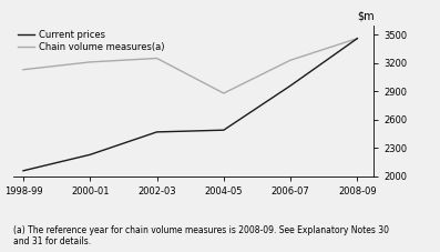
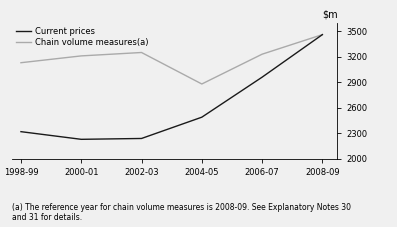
Current prices/1998-99: 2060 -> 2320
Current prices/2002-03: 2470 -> 2240
